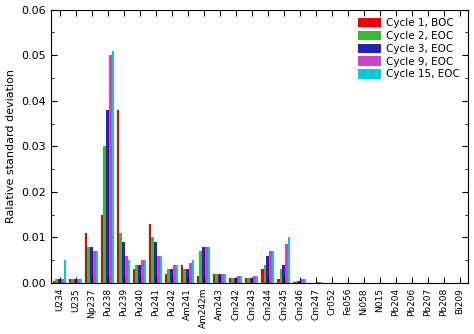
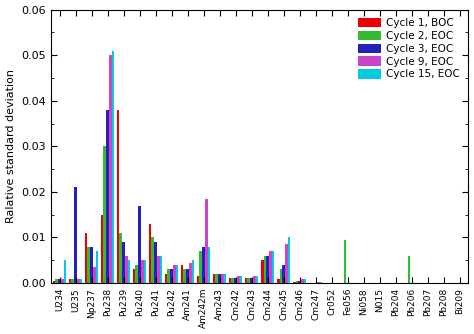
Cycle 3, EOC/U235: 0.0008 -> 0.0210
Cycle 9, EOC/Np237: 0.0070 -> 0.0035
Cycle 3, EOC/Pu240: 0.0040 -> 0.0170
Cycle 9, EOC/Am242m: 0.0080 -> 0.0185
Cycle 1, BOC/Cm244: 0.0030 -> 0.0050
Cycle 2, EOC/Cm244: 0.0040 -> 0.0060
Cycle 2, EOC/Fe056: 0.0001 -> 0.0095
Cycle 2, EOC/Pb206: 0.0001 -> 0.0060
